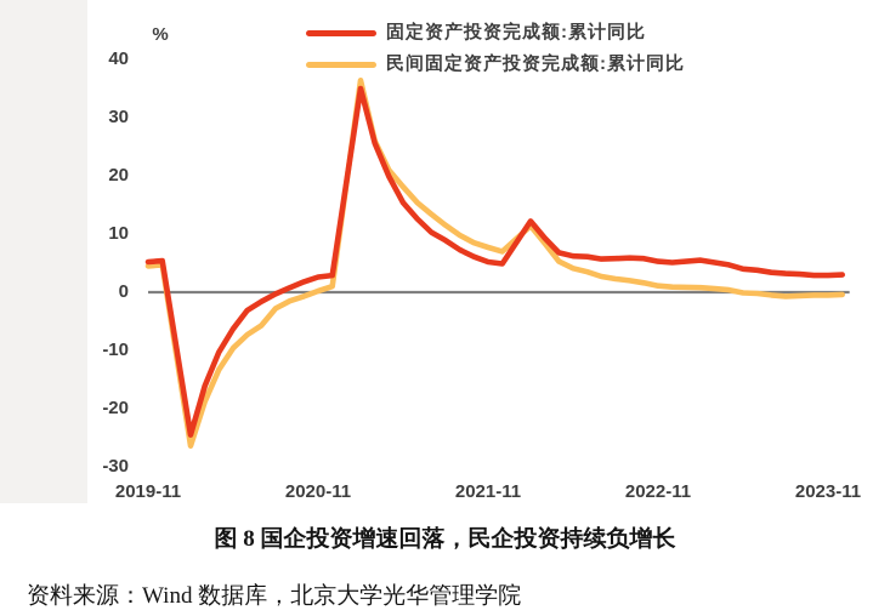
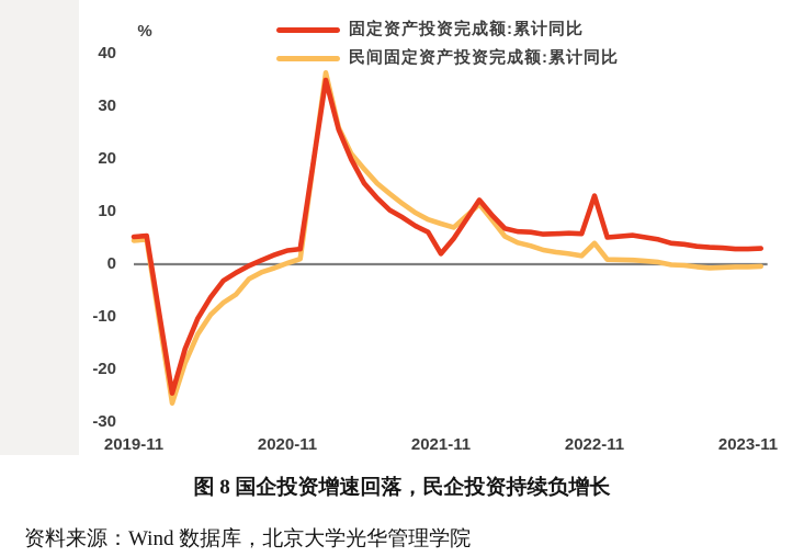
固定资产投资完成额:累计同比/2021-11: 5 -> 2
固定资产投资完成额:累计同比/2022-11: 5 -> 13
民间固定资产投资完成额:累计同比/2022-11: 1 -> 4
